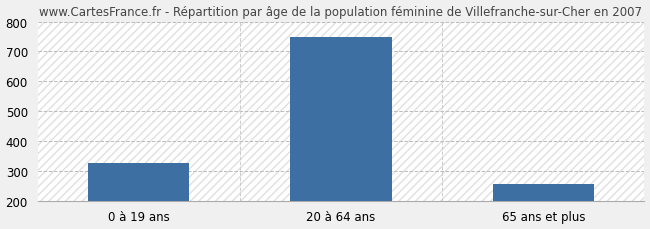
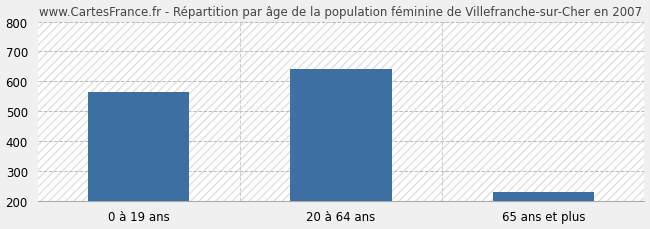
0 à 19 ans: 325 -> 565
20 à 64 ans: 748 -> 640
65 ans et plus: 257 -> 230
